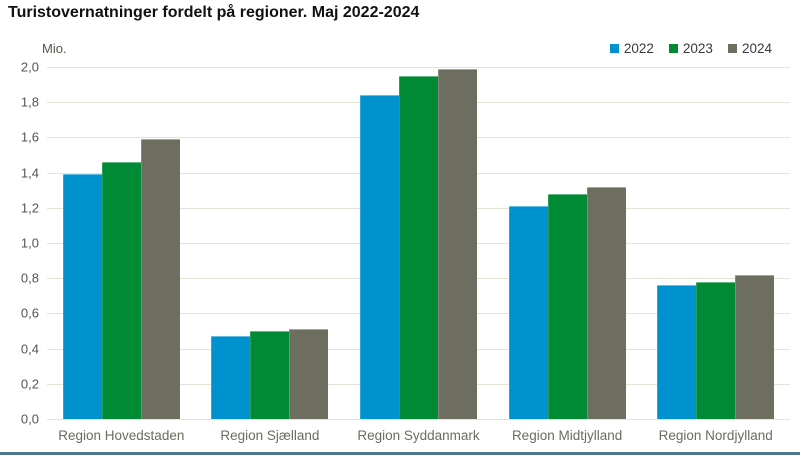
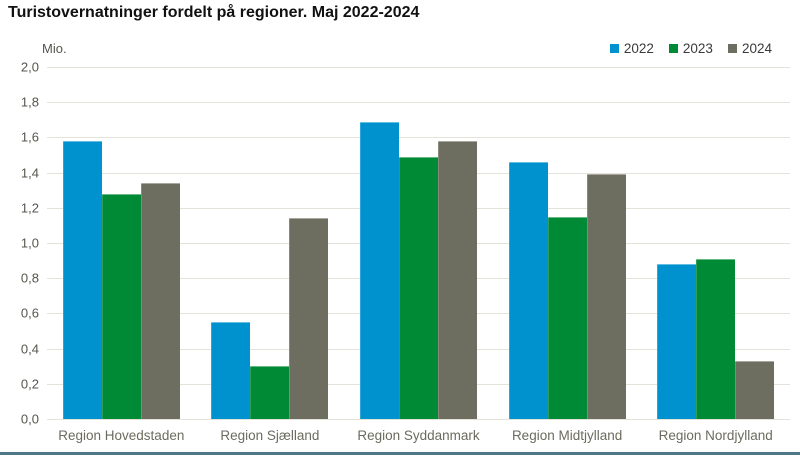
2022/Region Hovedstaden: 1,39 -> 1,58
2023/Region Hovedstaden: 1,46 -> 1,28
2024/Region Hovedstaden: 1,59 -> 1,34
2022/Region Sjælland: 0,47 -> 0,55
2023/Region Sjælland: 0,50 -> 0,30
2024/Region Sjælland: 0,51 -> 1,14
2022/Region Syddanmark: 1,84 -> 1,69
2023/Region Syddanmark: 1,95 -> 1,49
2024/Region Syddanmark: 1,99 -> 1,58
2022/Region Midtjylland: 1,21 -> 1,46
2023/Region Midtjylland: 1,28 -> 1,15
2024/Region Midtjylland: 1,32 -> 1,39
2022/Region Nordjylland: 0,76 -> 0,88
2023/Region Nordjylland: 0,78 -> 0,91
2024/Region Nordjylland: 0,82 -> 0,33
